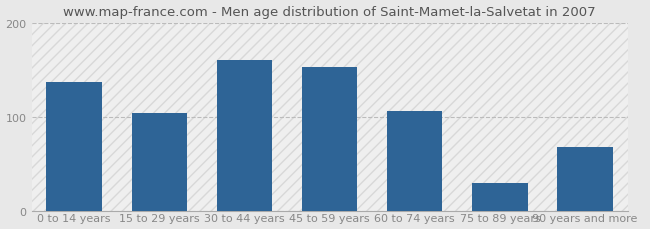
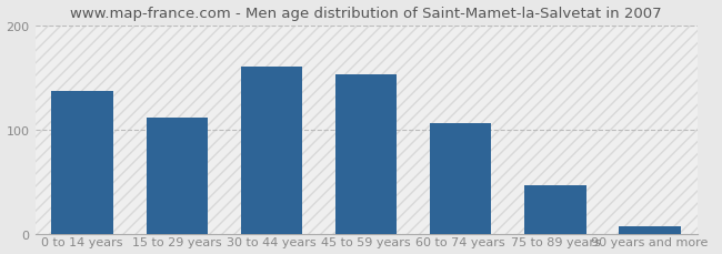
15 to 29 years: 104 -> 112
75 to 89 years: 30 -> 46
90 years and more: 68 -> 7
